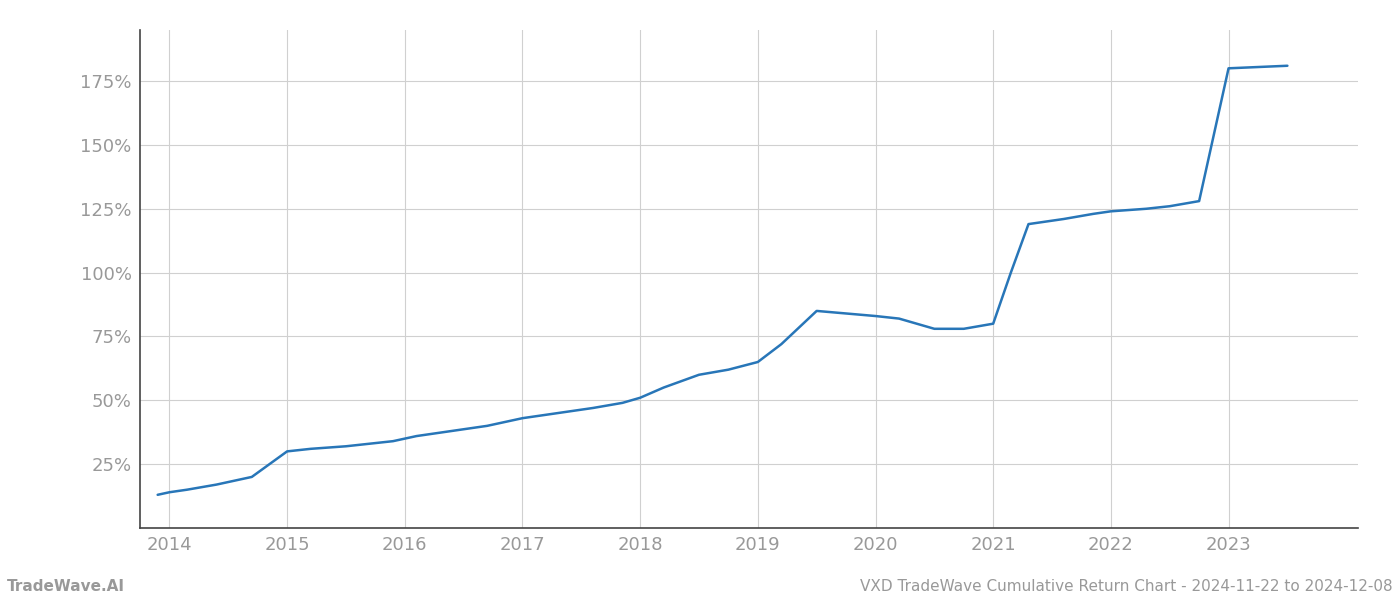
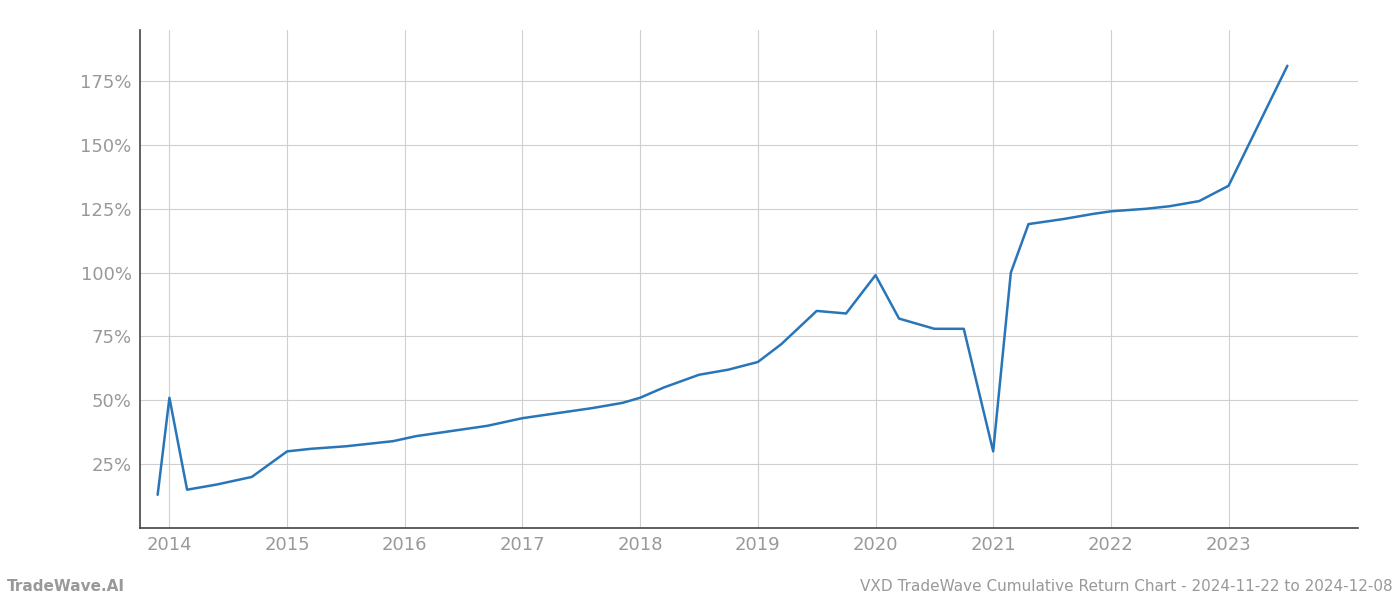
2014: 14% -> 51%
2020: 83% -> 99%
2021: 80% -> 30%
2023: 180% -> 134%
